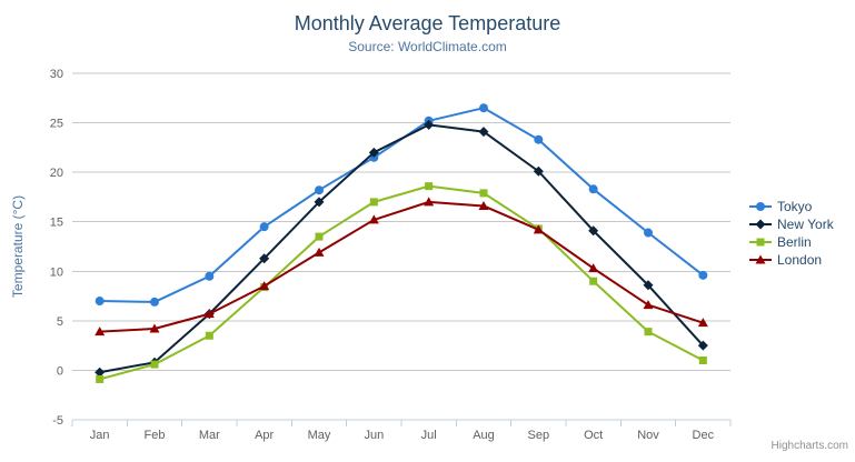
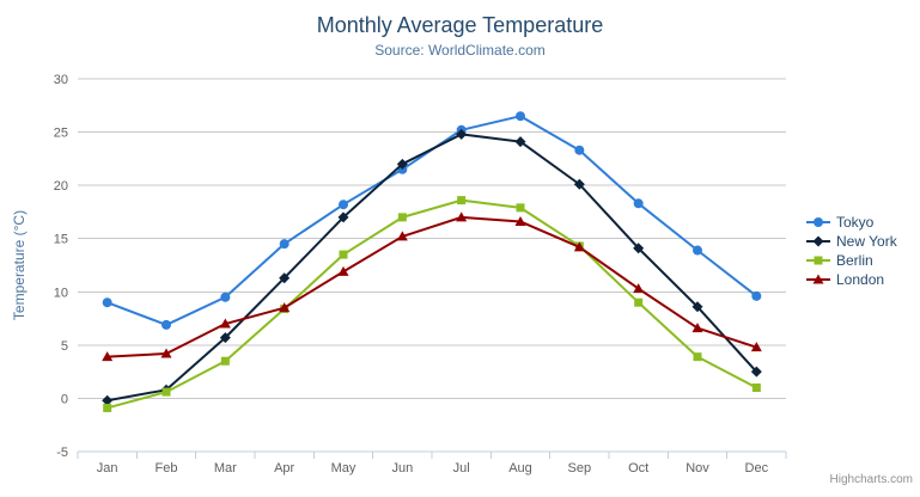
Tokyo/Jan: 7 -> 9
London/Mar: 6 -> 7
